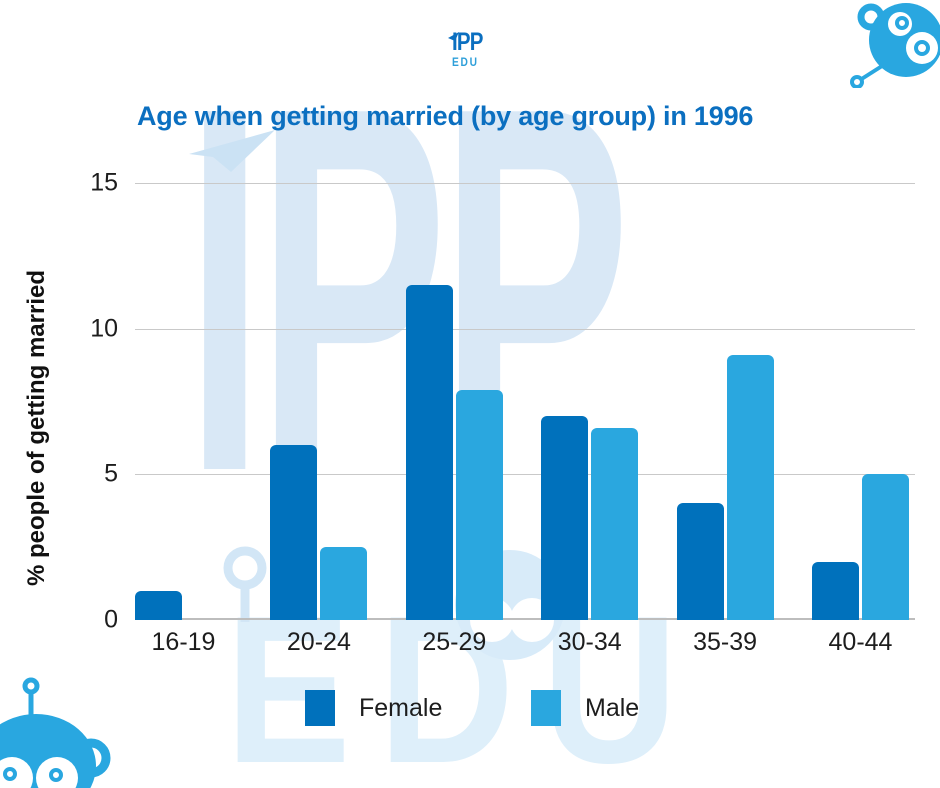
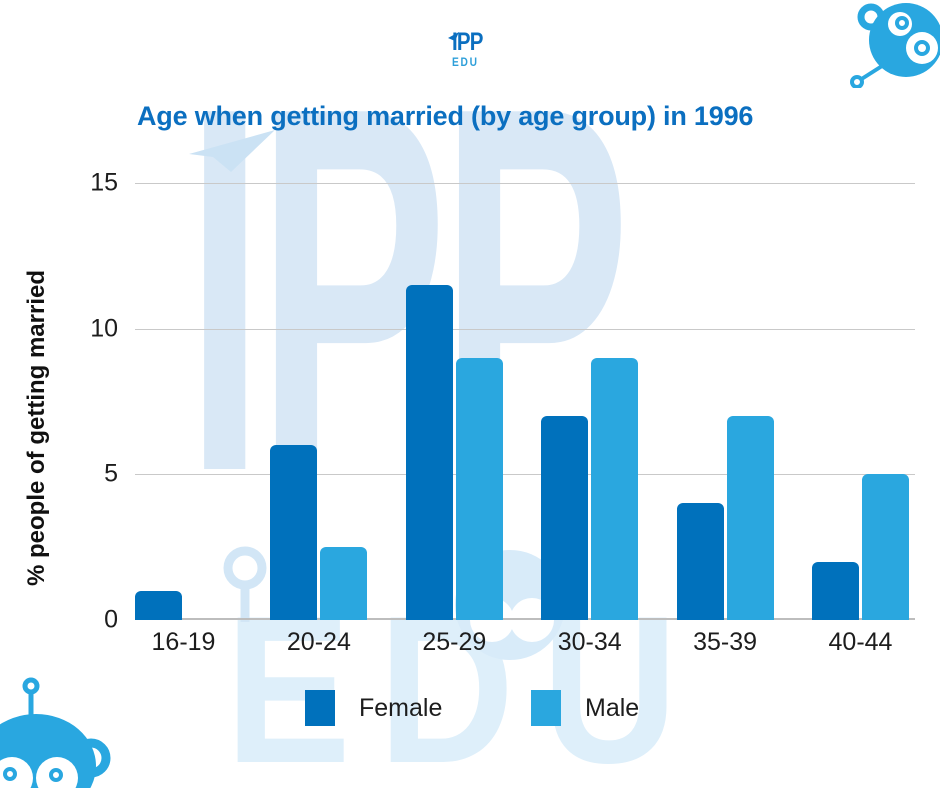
Male/25-29: 7.9 -> 9.0
Male/30-34: 6.6 -> 9.0
Male/35-39: 9.1 -> 7.0
